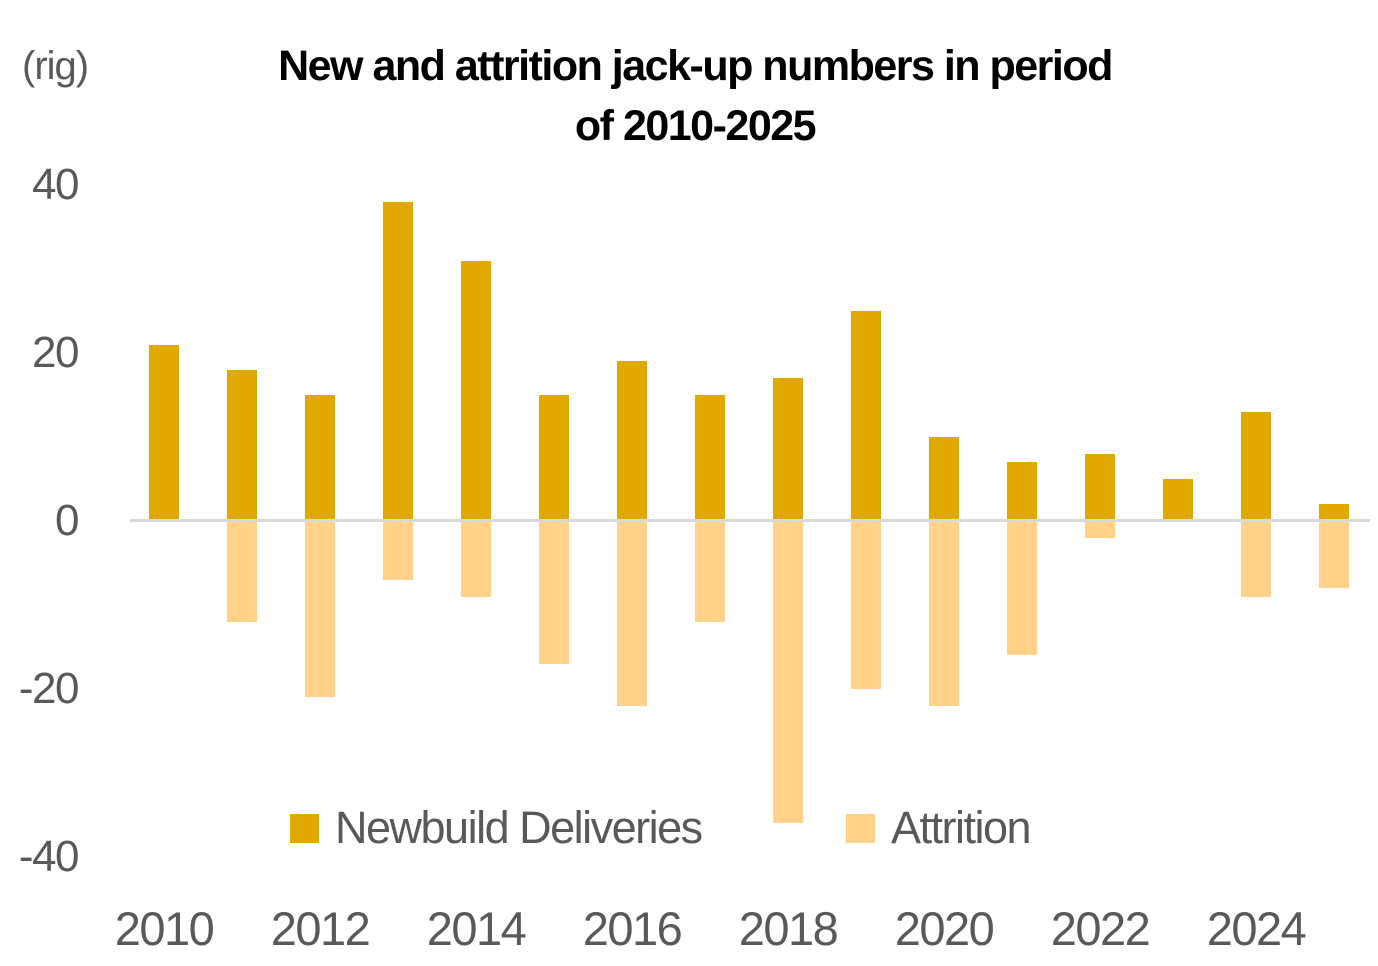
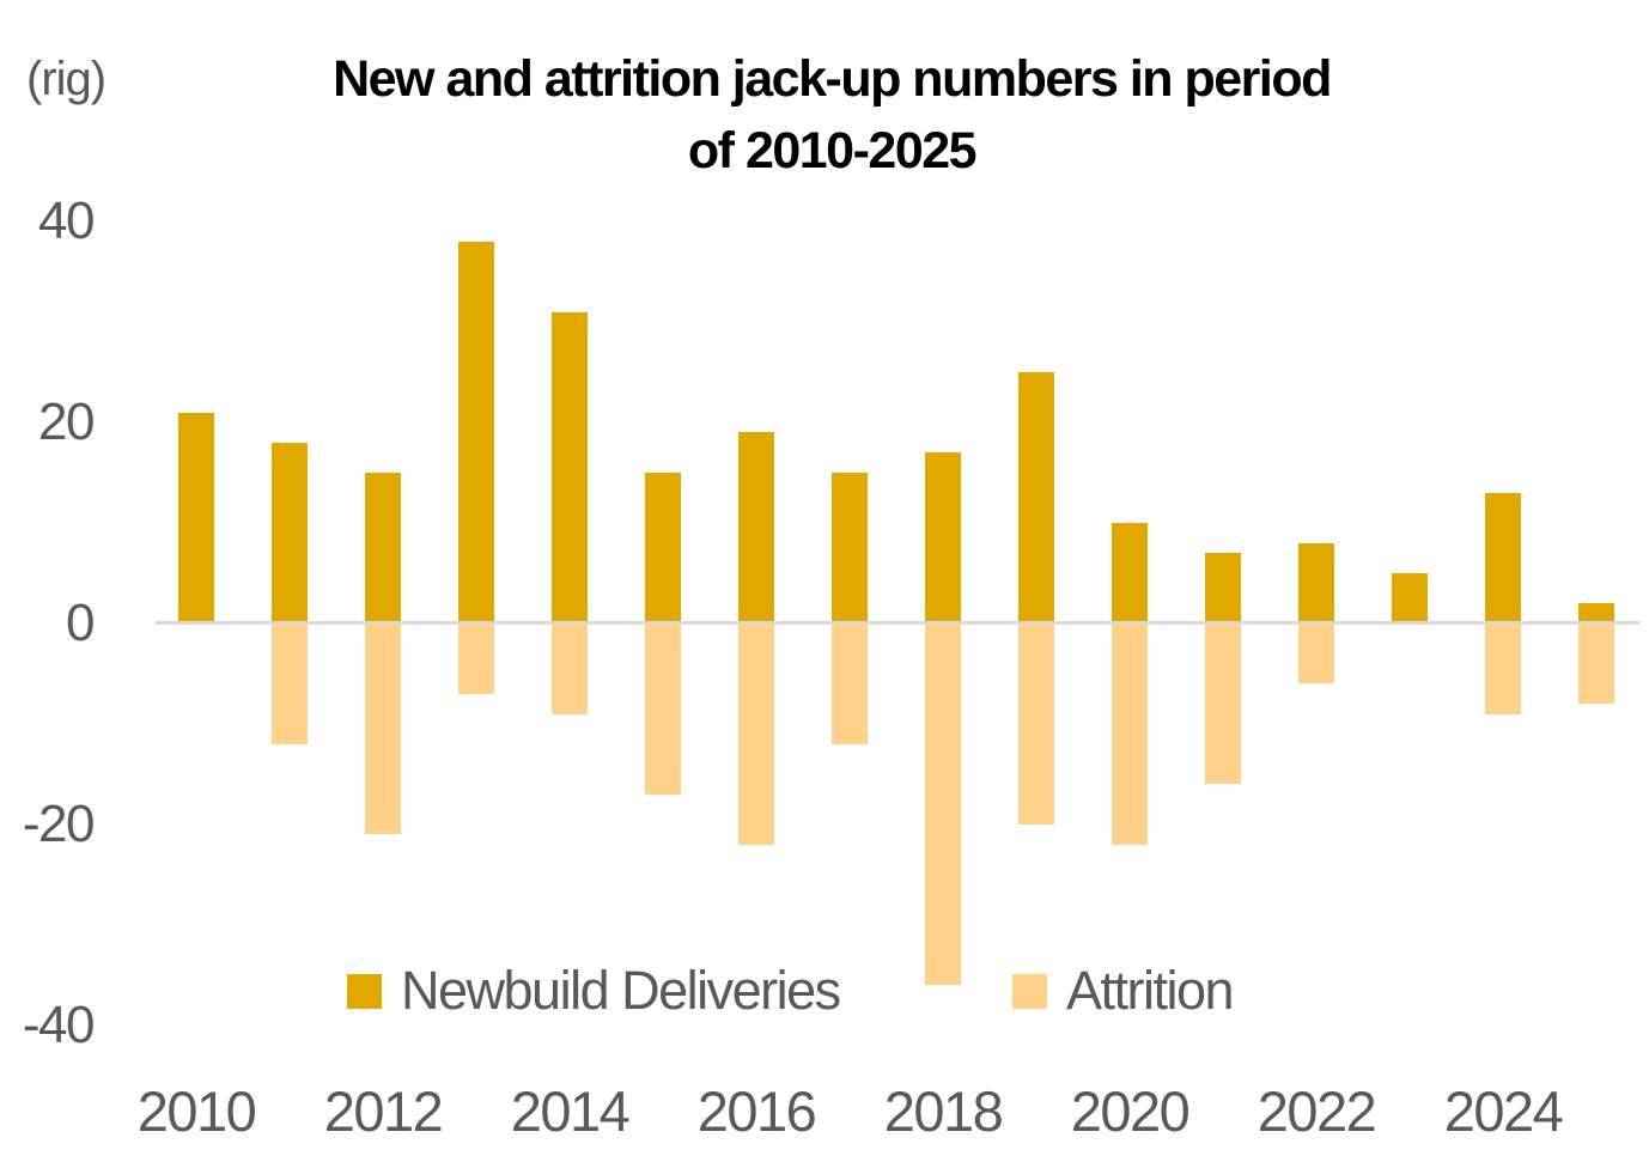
Attrition/2022: -2 -> -6
